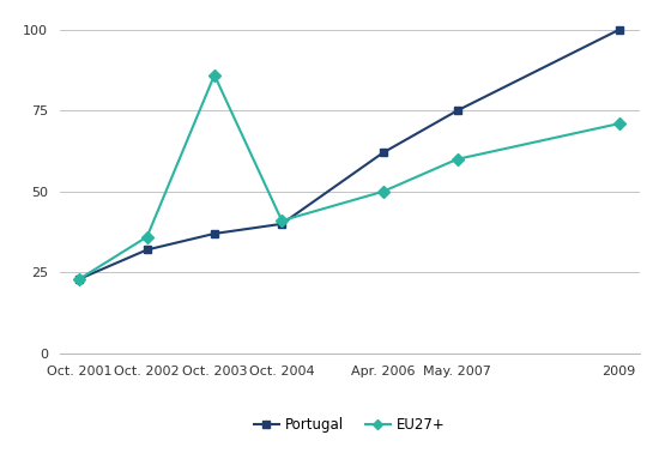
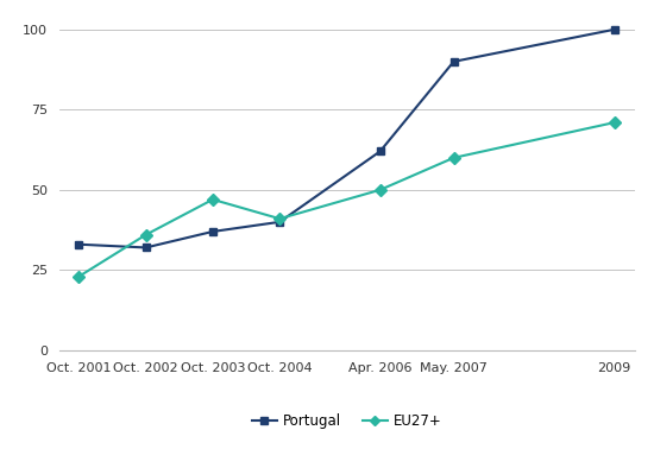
Portugal/Oct. 2001: 23 -> 33
EU27+/Oct. 2003: 86 -> 47
Portugal/May. 2007: 75 -> 90
